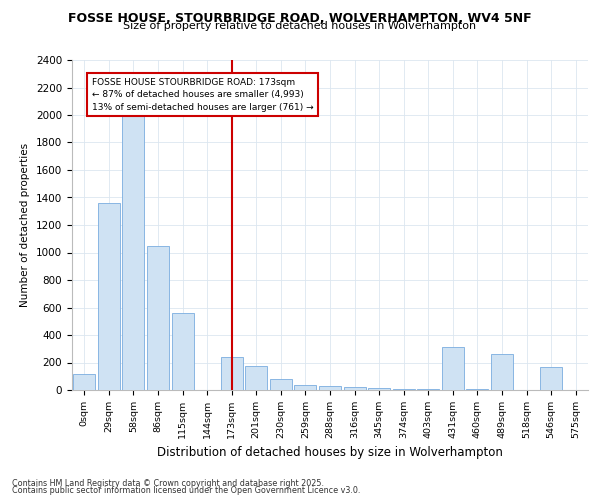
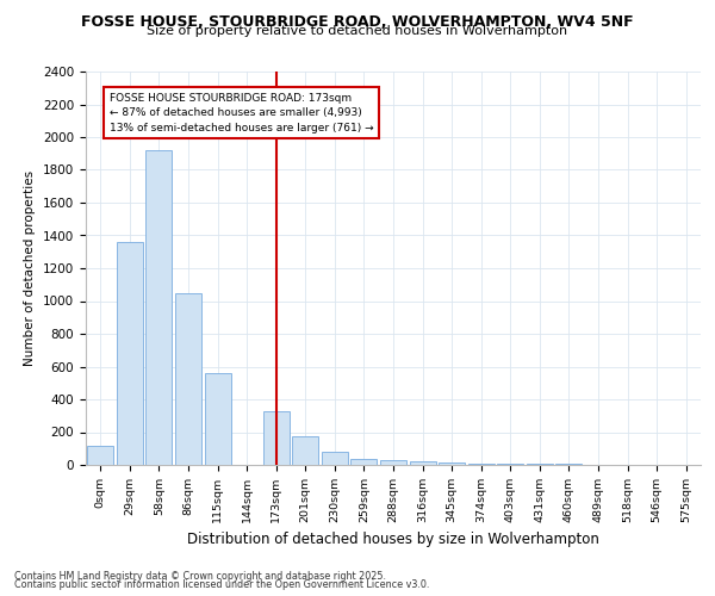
58sqm: 2010 -> 1920
173sqm: 240 -> 330
431sqm: 310 -> 0
489sqm: 260 -> 0
546sqm: 170 -> 0
